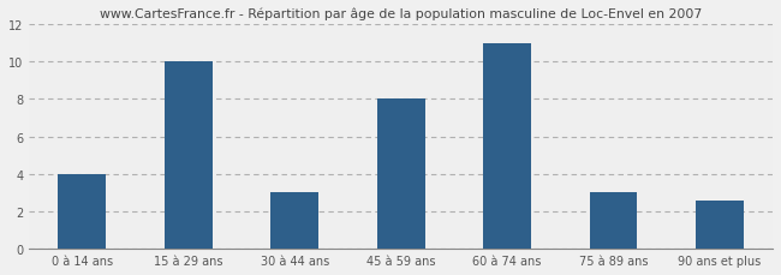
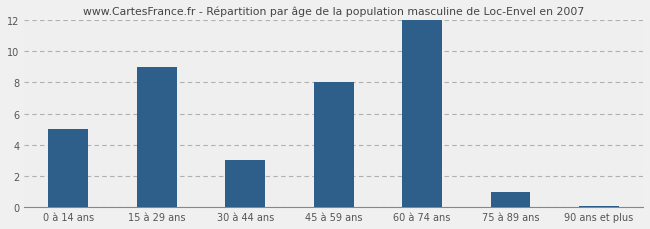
0 à 14 ans: 4.0 -> 5.0
15 à 29 ans: 10.0 -> 9.0
60 à 74 ans: 11.0 -> 12.0
75 à 89 ans: 3.0 -> 1.0
90 ans et plus: 2.6 -> 0.1
